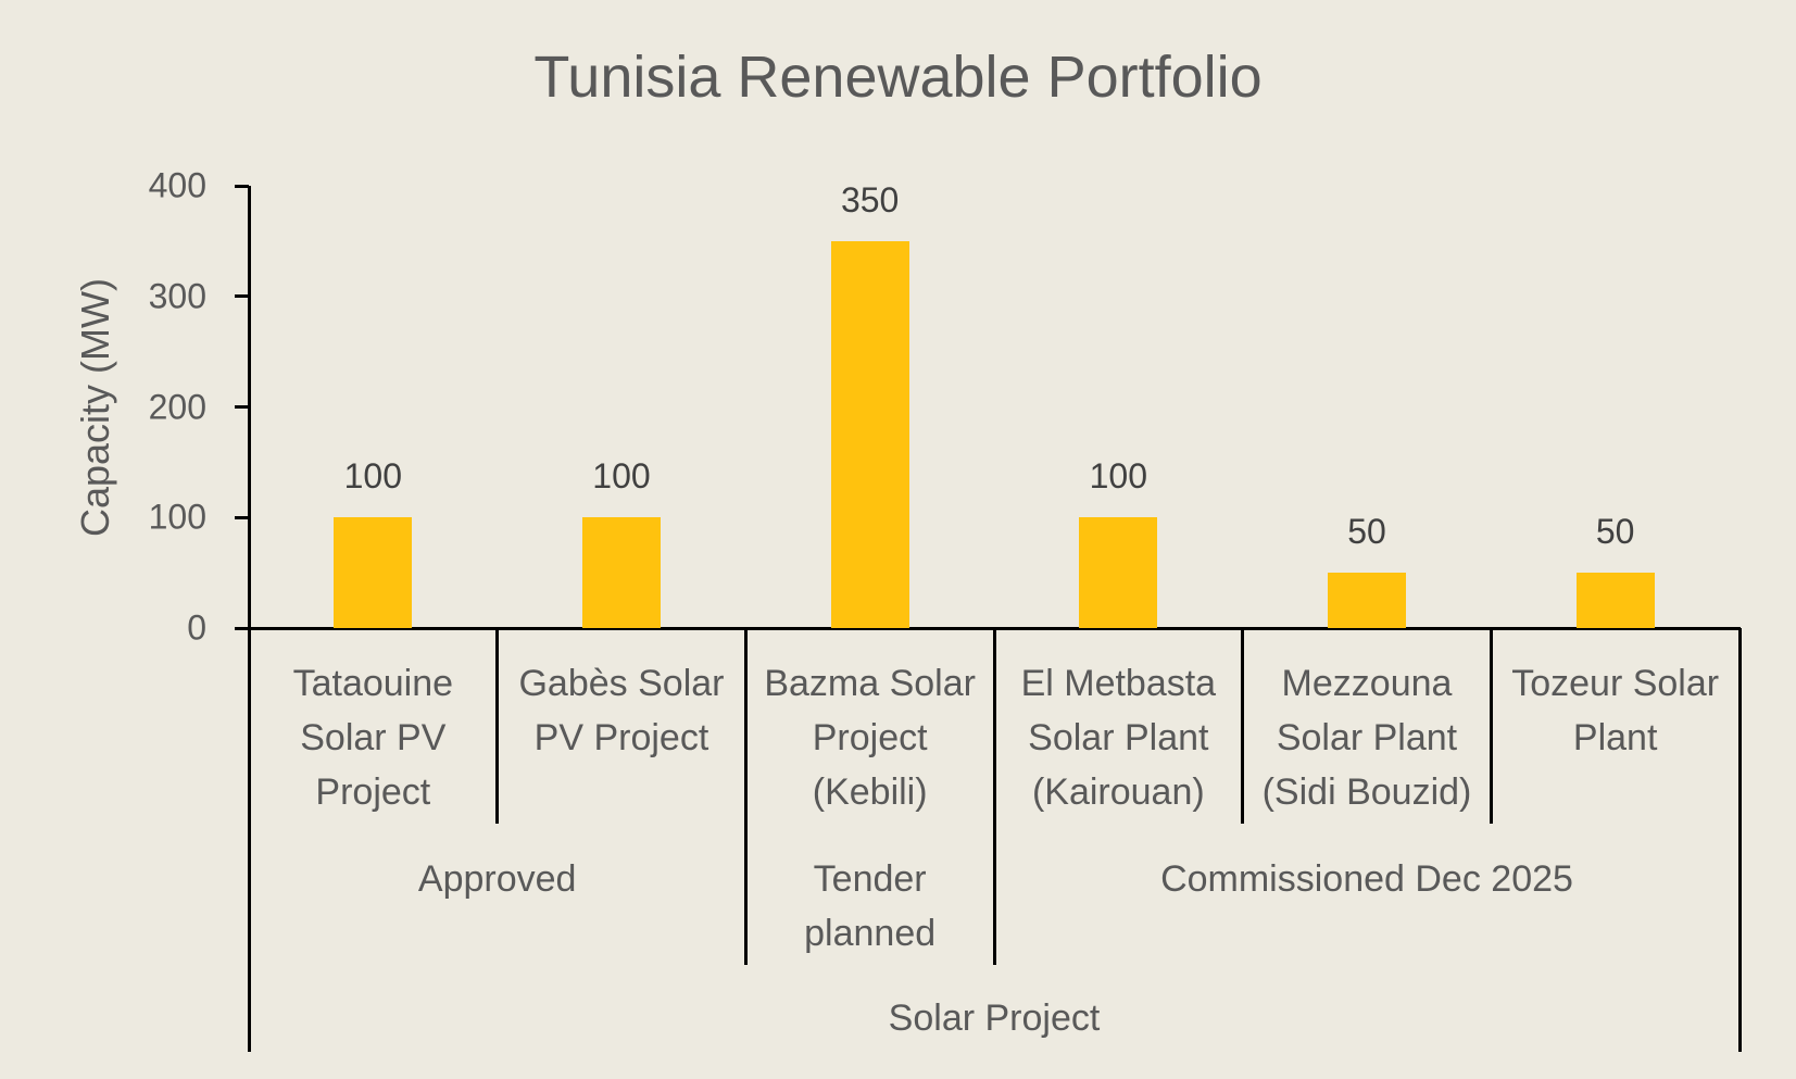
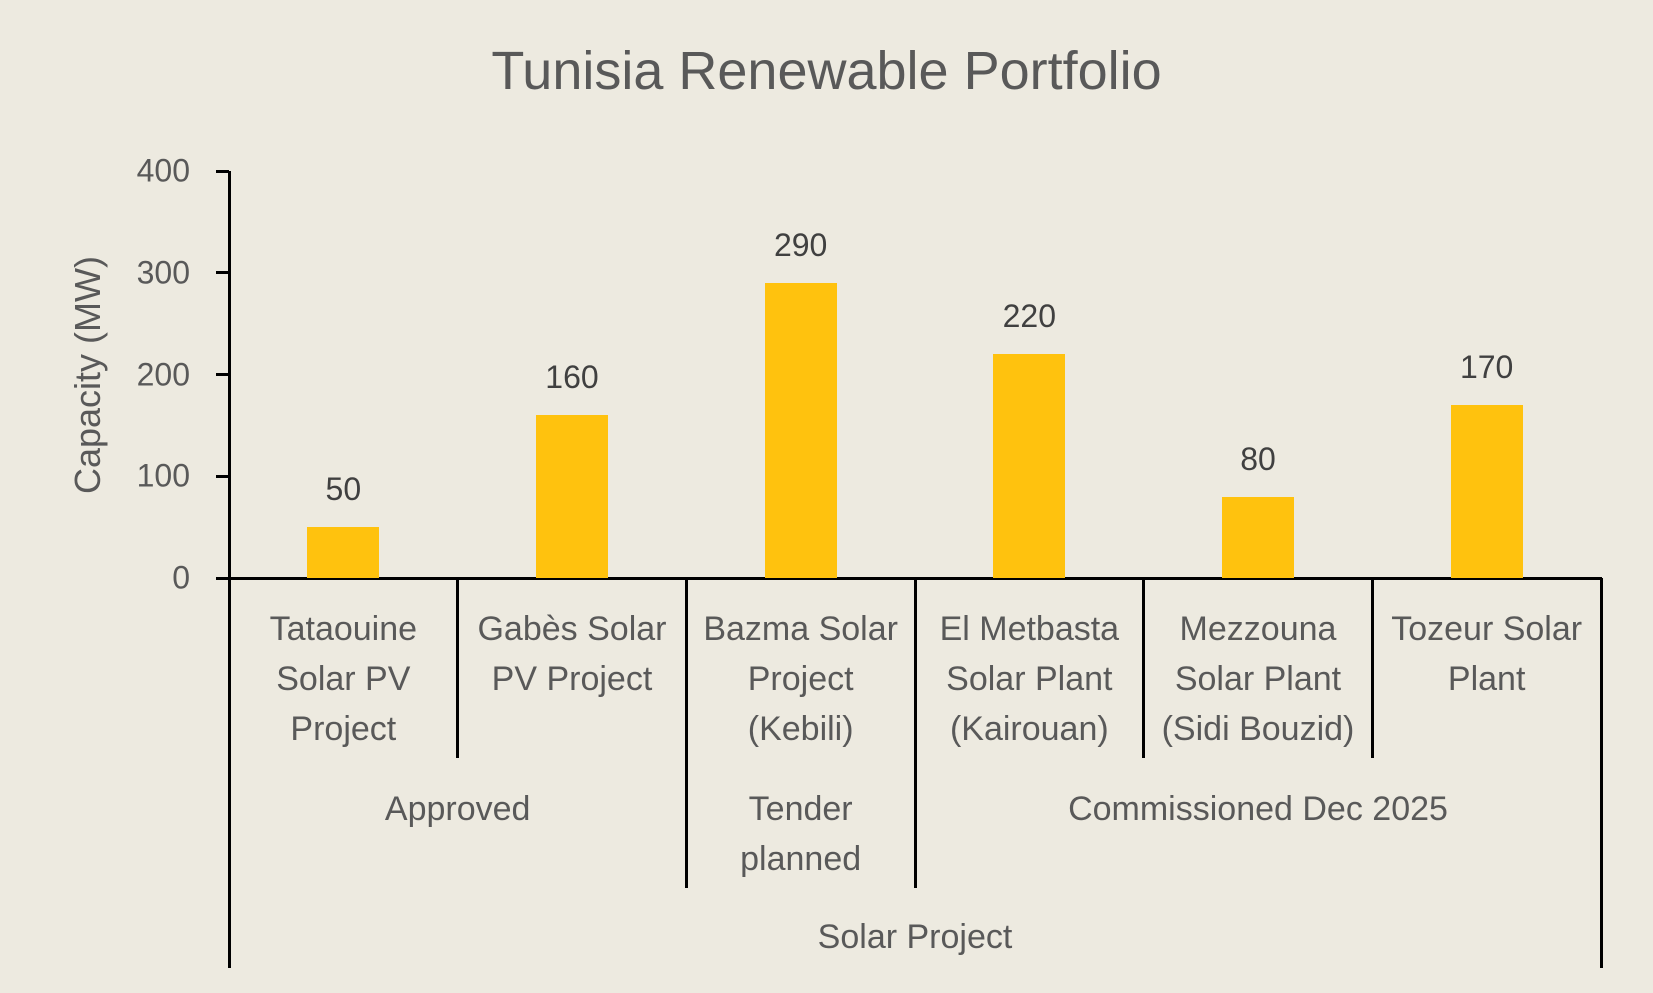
Tataouine Solar PV Project: 100 -> 50
Gabès Solar PV Project: 100 -> 160
Bazma Solar Project (Kebili): 350 -> 290
El Metbasta Solar Plant (Kairouan): 100 -> 220
Mezzouna Solar Plant (Sidi Bouzid): 50 -> 80
Tozeur Solar Plant: 50 -> 170
